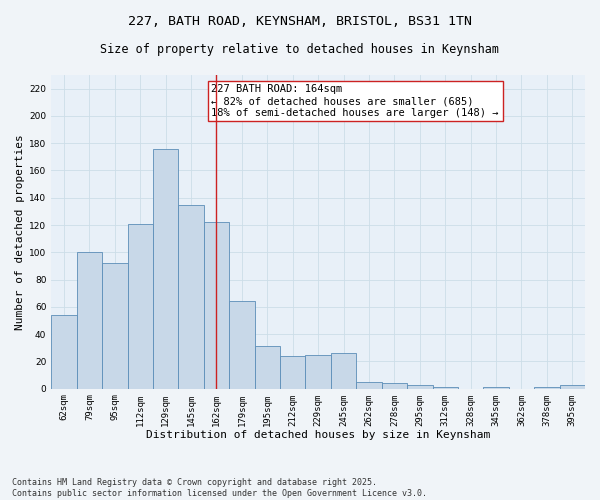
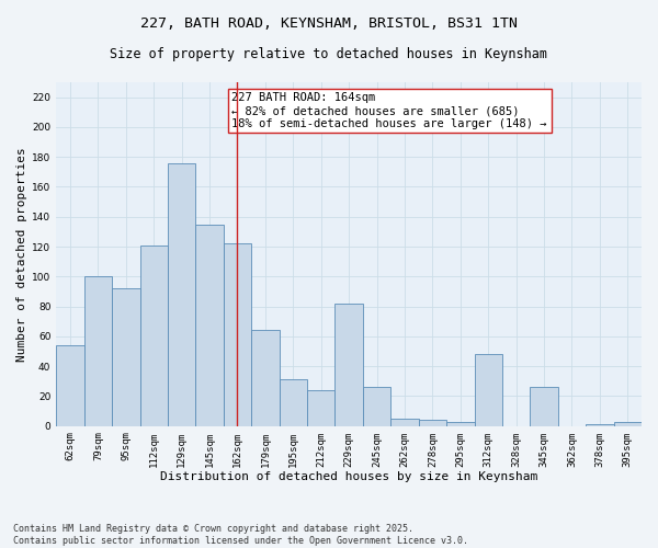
229sqm: 25 -> 82
312sqm: 1 -> 48
345sqm: 1 -> 26
